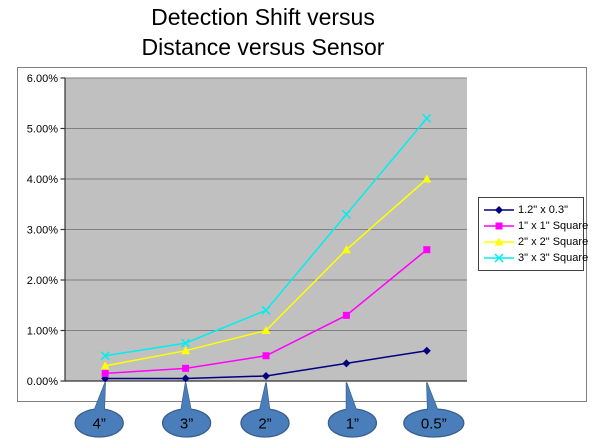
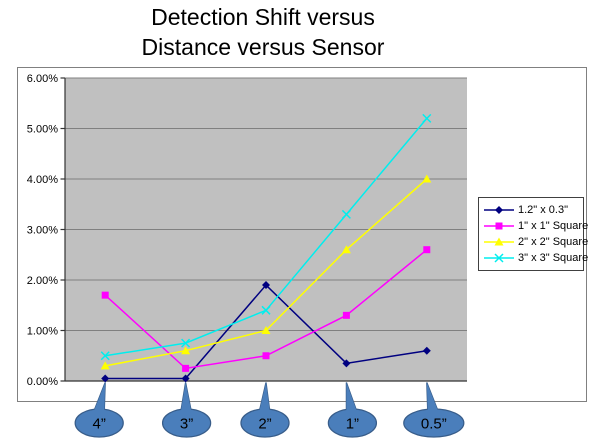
1" x 1" Square/4”: 0.1% -> 1.7%
1.2" x 0.3"/2”: 0.1% -> 1.9%
